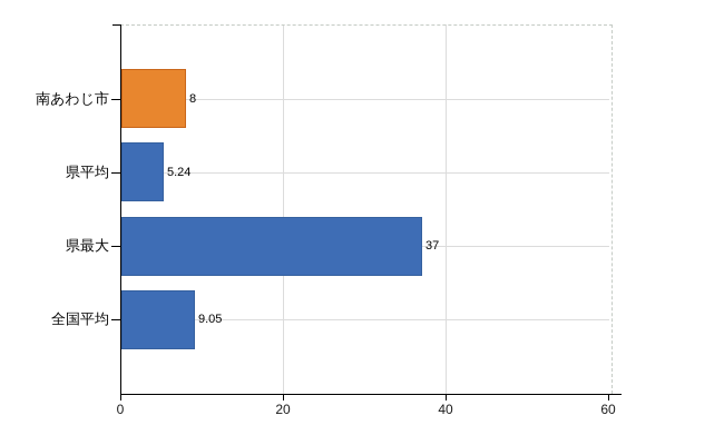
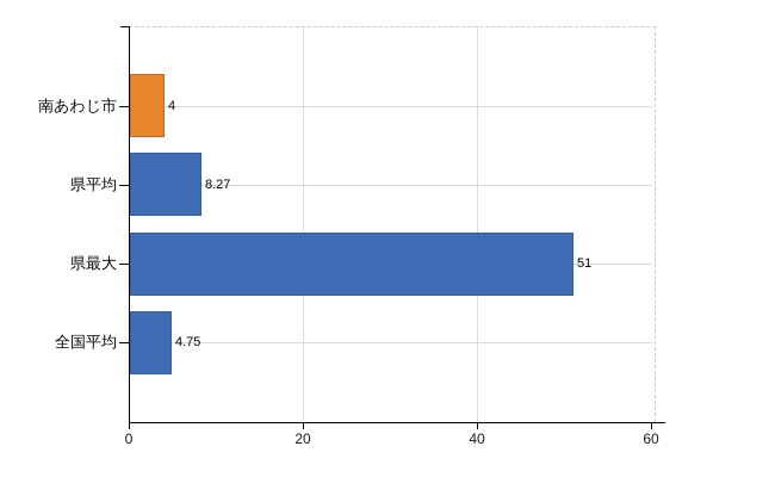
南あわじ市: 8 -> 4
県平均: 5.24 -> 8.27
県最大: 37 -> 51
全国平均: 9.05 -> 4.75
